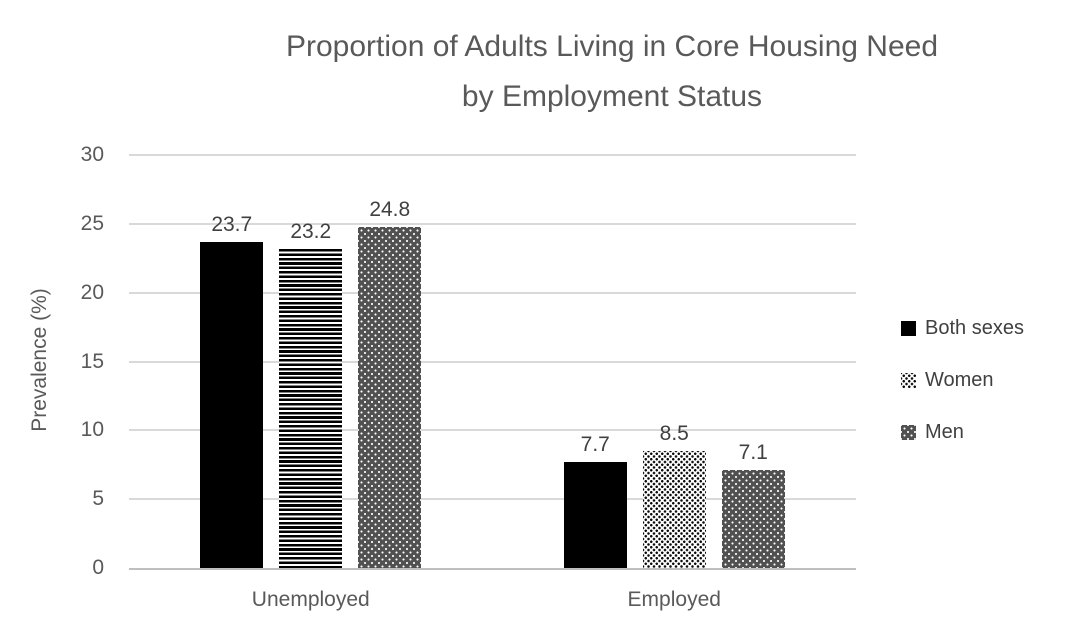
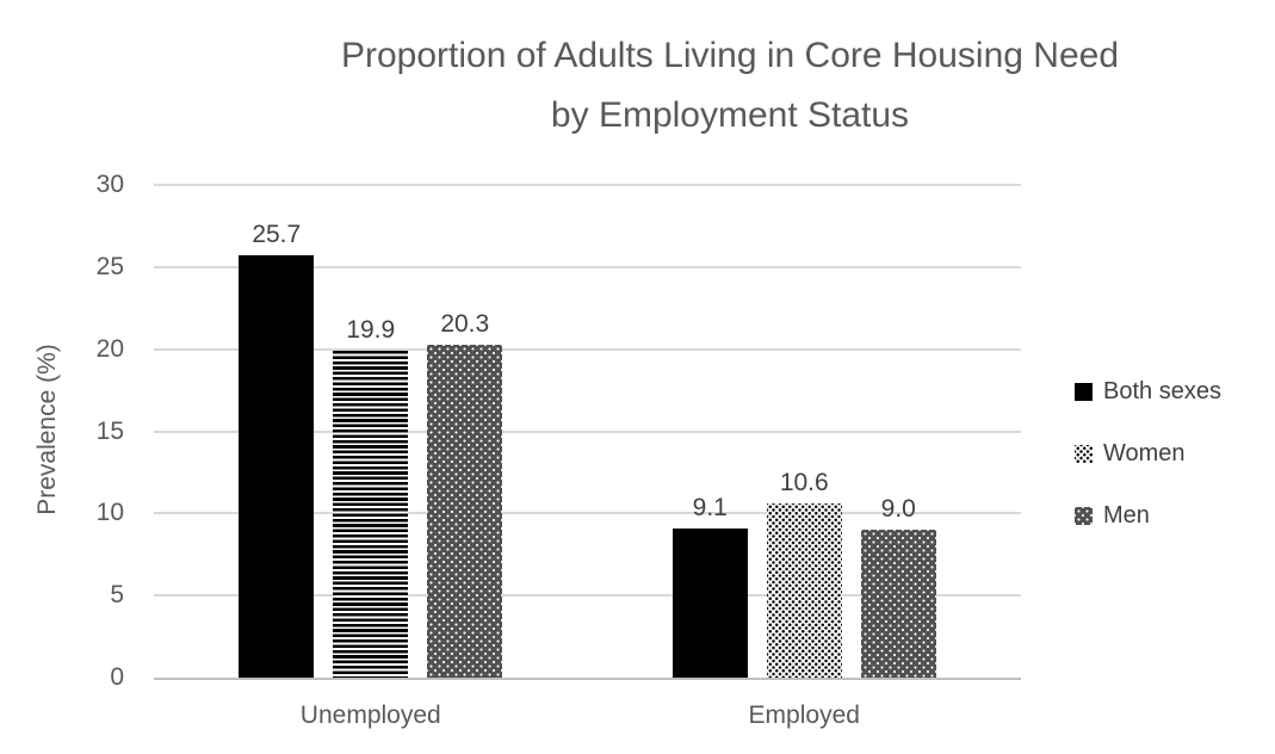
Both sexes/Unemployed: 23.7 -> 25.7
Women/Unemployed: 23.2 -> 19.9
Men/Unemployed: 24.8 -> 20.3
Both sexes/Employed: 7.7 -> 9.1
Women/Employed: 8.5 -> 10.6
Men/Employed: 7.1 -> 9.0
